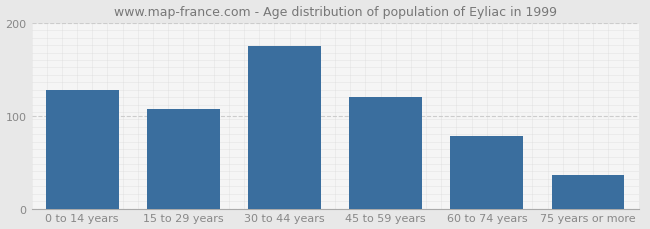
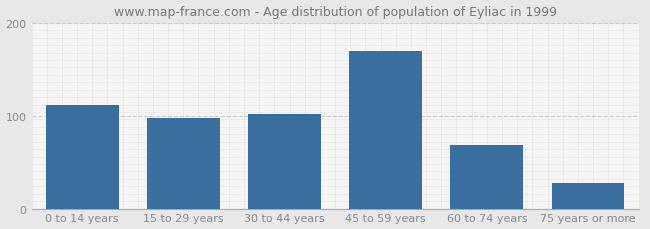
0 to 14 years: 128 -> 112
15 to 29 years: 107 -> 98
30 to 44 years: 175 -> 102
45 to 59 years: 120 -> 170
60 to 74 years: 78 -> 68
75 years or more: 36 -> 28
